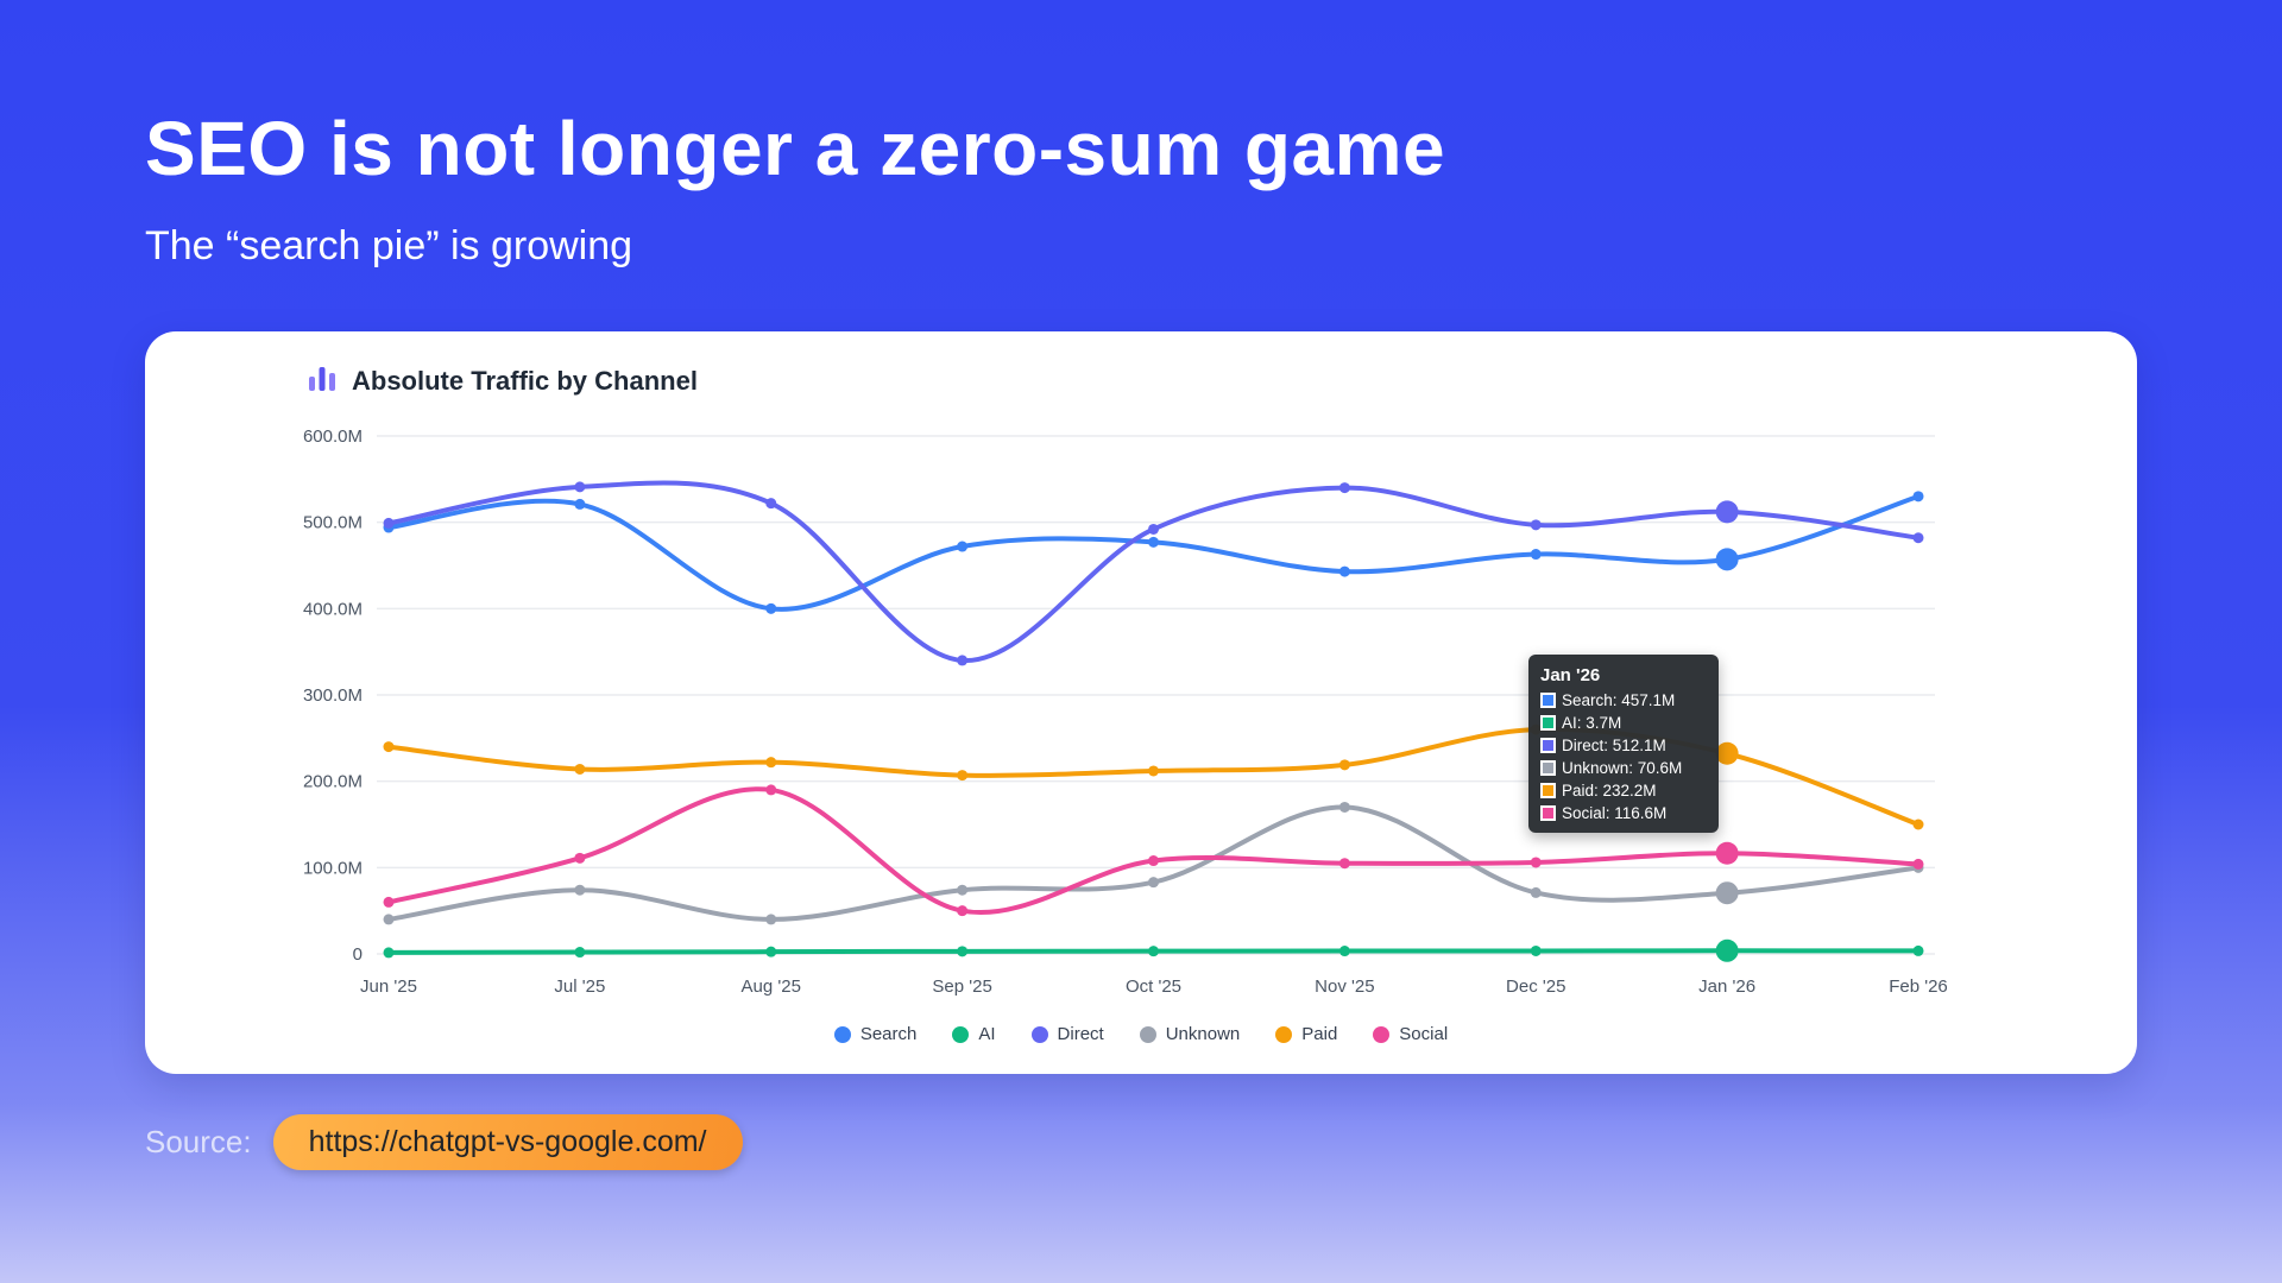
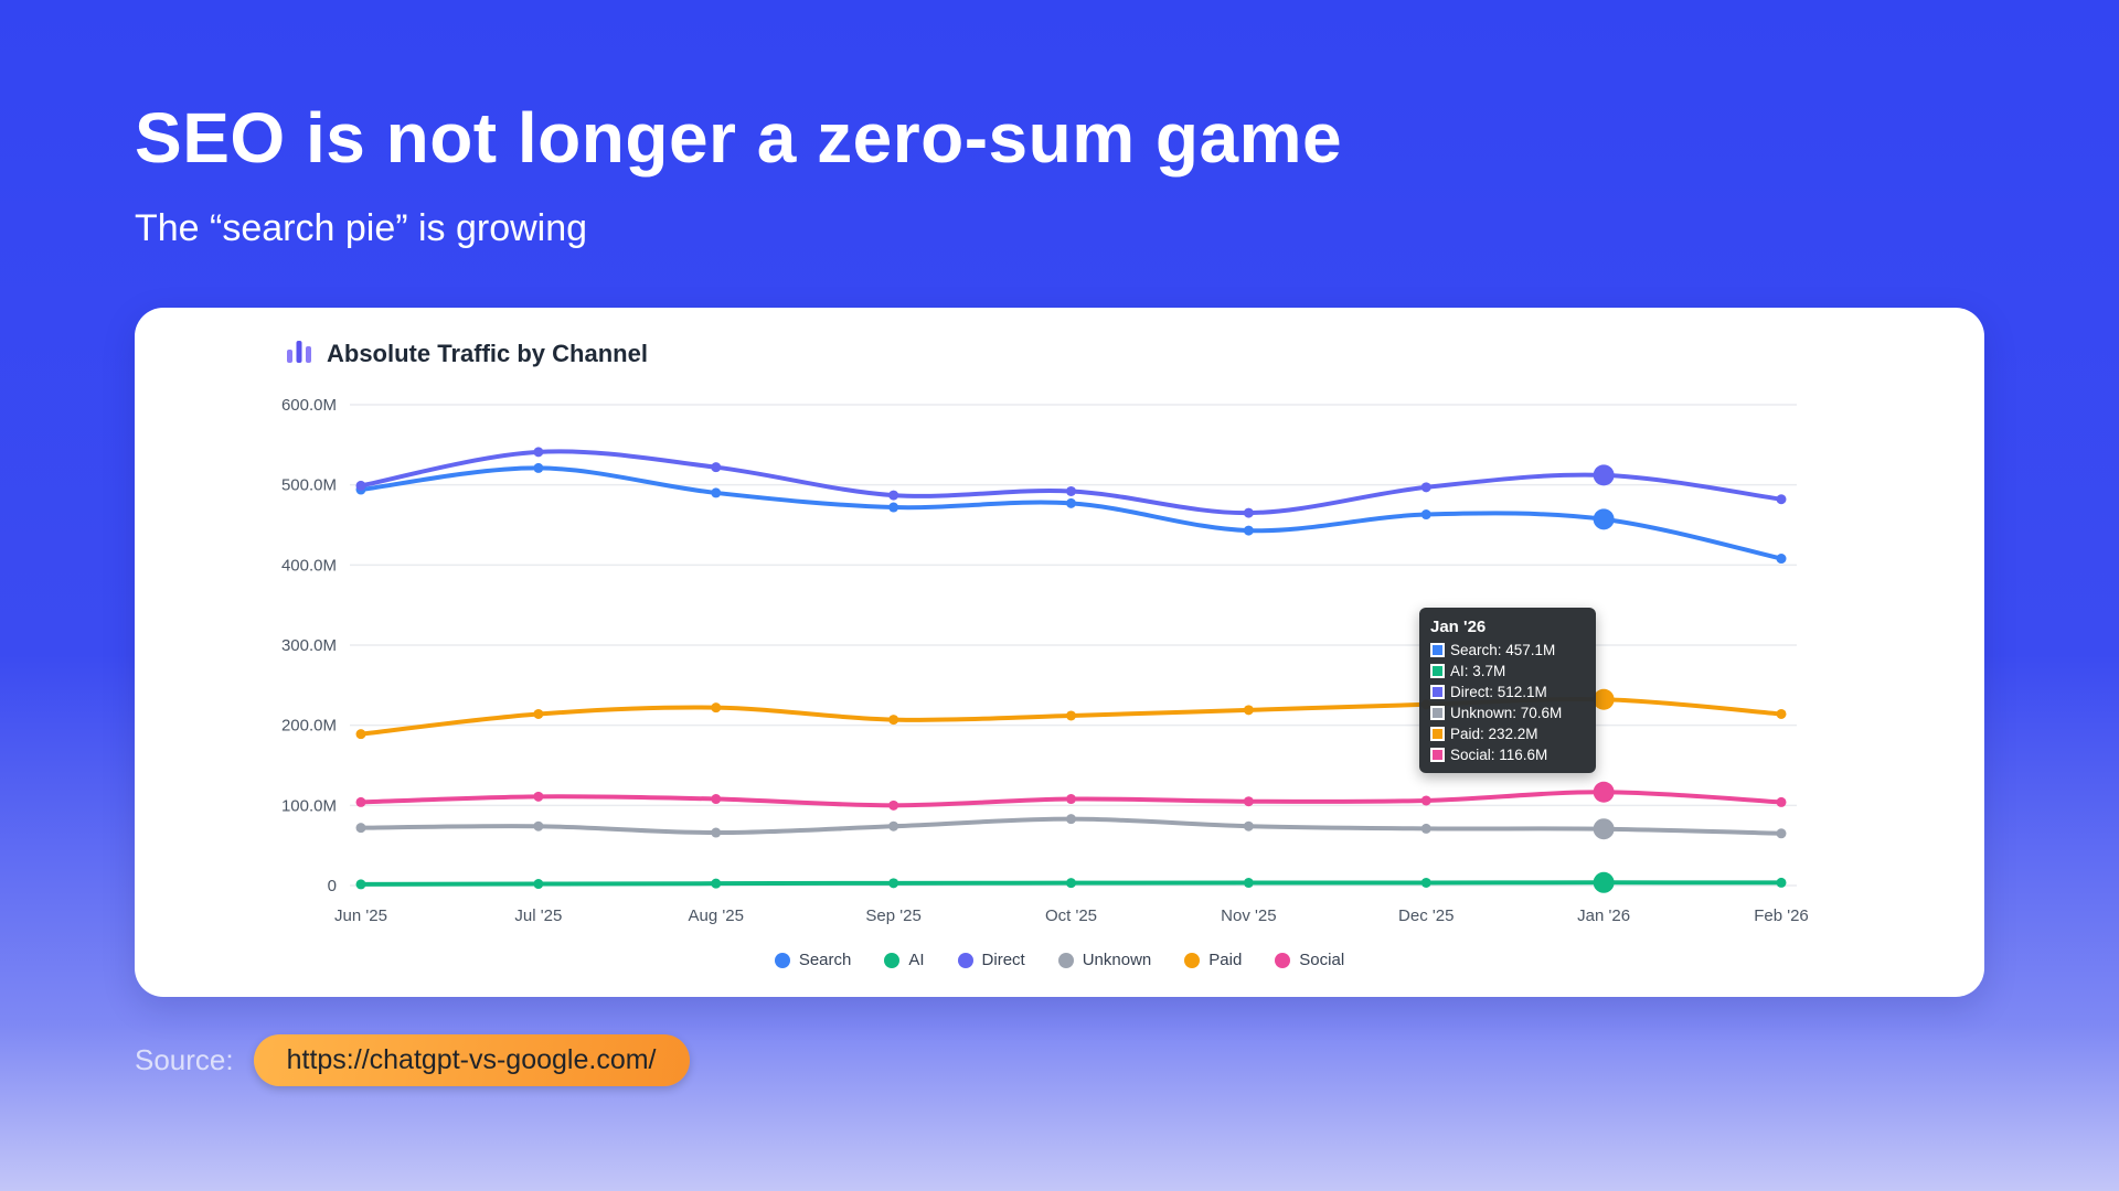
Unknown/Jun '25: 40M -> 70M
Paid/Jun '25: 240M -> 190M
Social/Jun '25: 60M -> 100M
Search/Aug '25: 400M -> 490M
Unknown/Aug '25: 40M -> 70M
Social/Aug '25: 190M -> 110M
Direct/Sep '25: 340M -> 490M
Social/Sep '25: 50M -> 100M
Direct/Nov '25: 540M -> 460M
Unknown/Nov '25: 170M -> 70M
Paid/Dec '25: 260M -> 230M
Search/Feb '26: 530M -> 410M
Unknown/Feb '26: 100M -> 60M
Paid/Feb '26: 150M -> 210M
